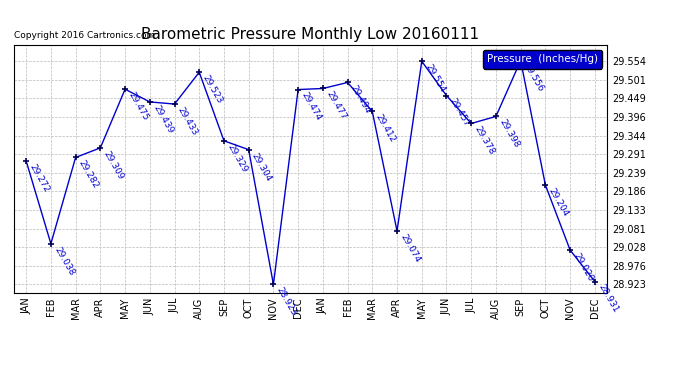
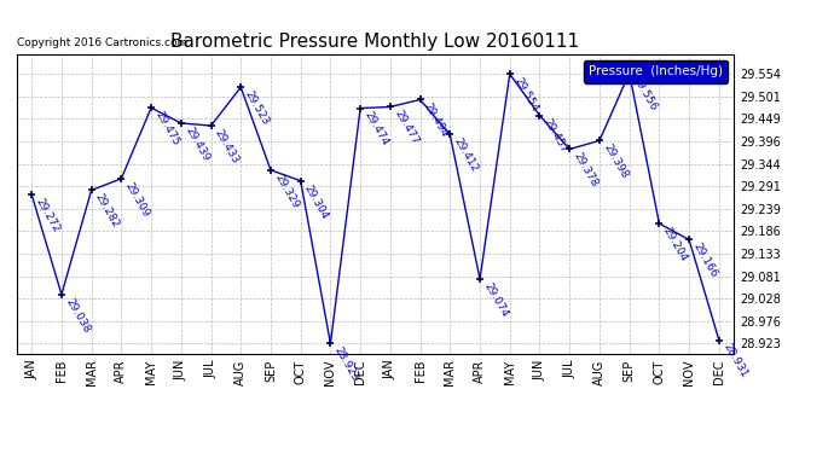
NOV: 29.020 -> 29.166
